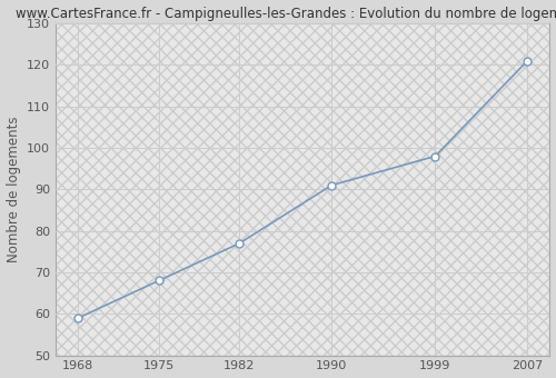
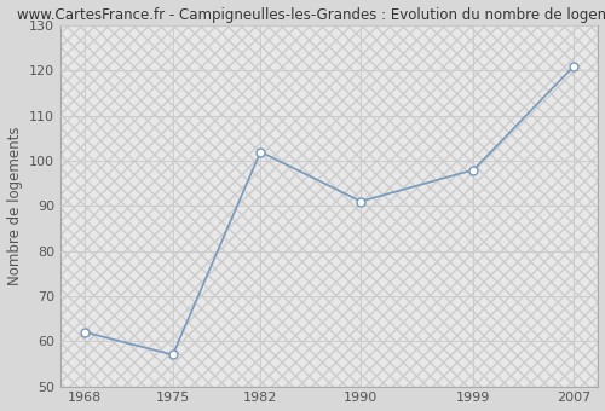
1968: 59 -> 62
1975: 68 -> 57
1982: 77 -> 102
